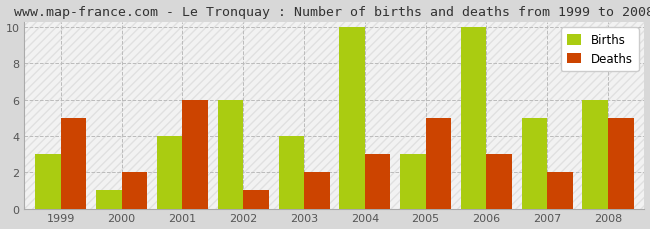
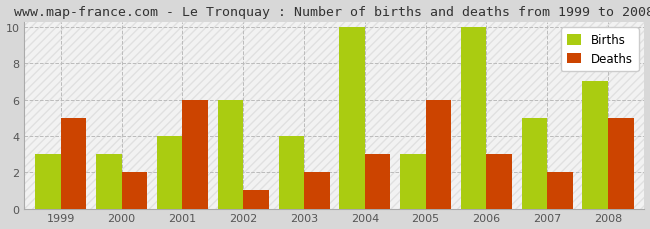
Births/2000: 1 -> 3
Deaths/2005: 5 -> 6
Births/2008: 6 -> 7
